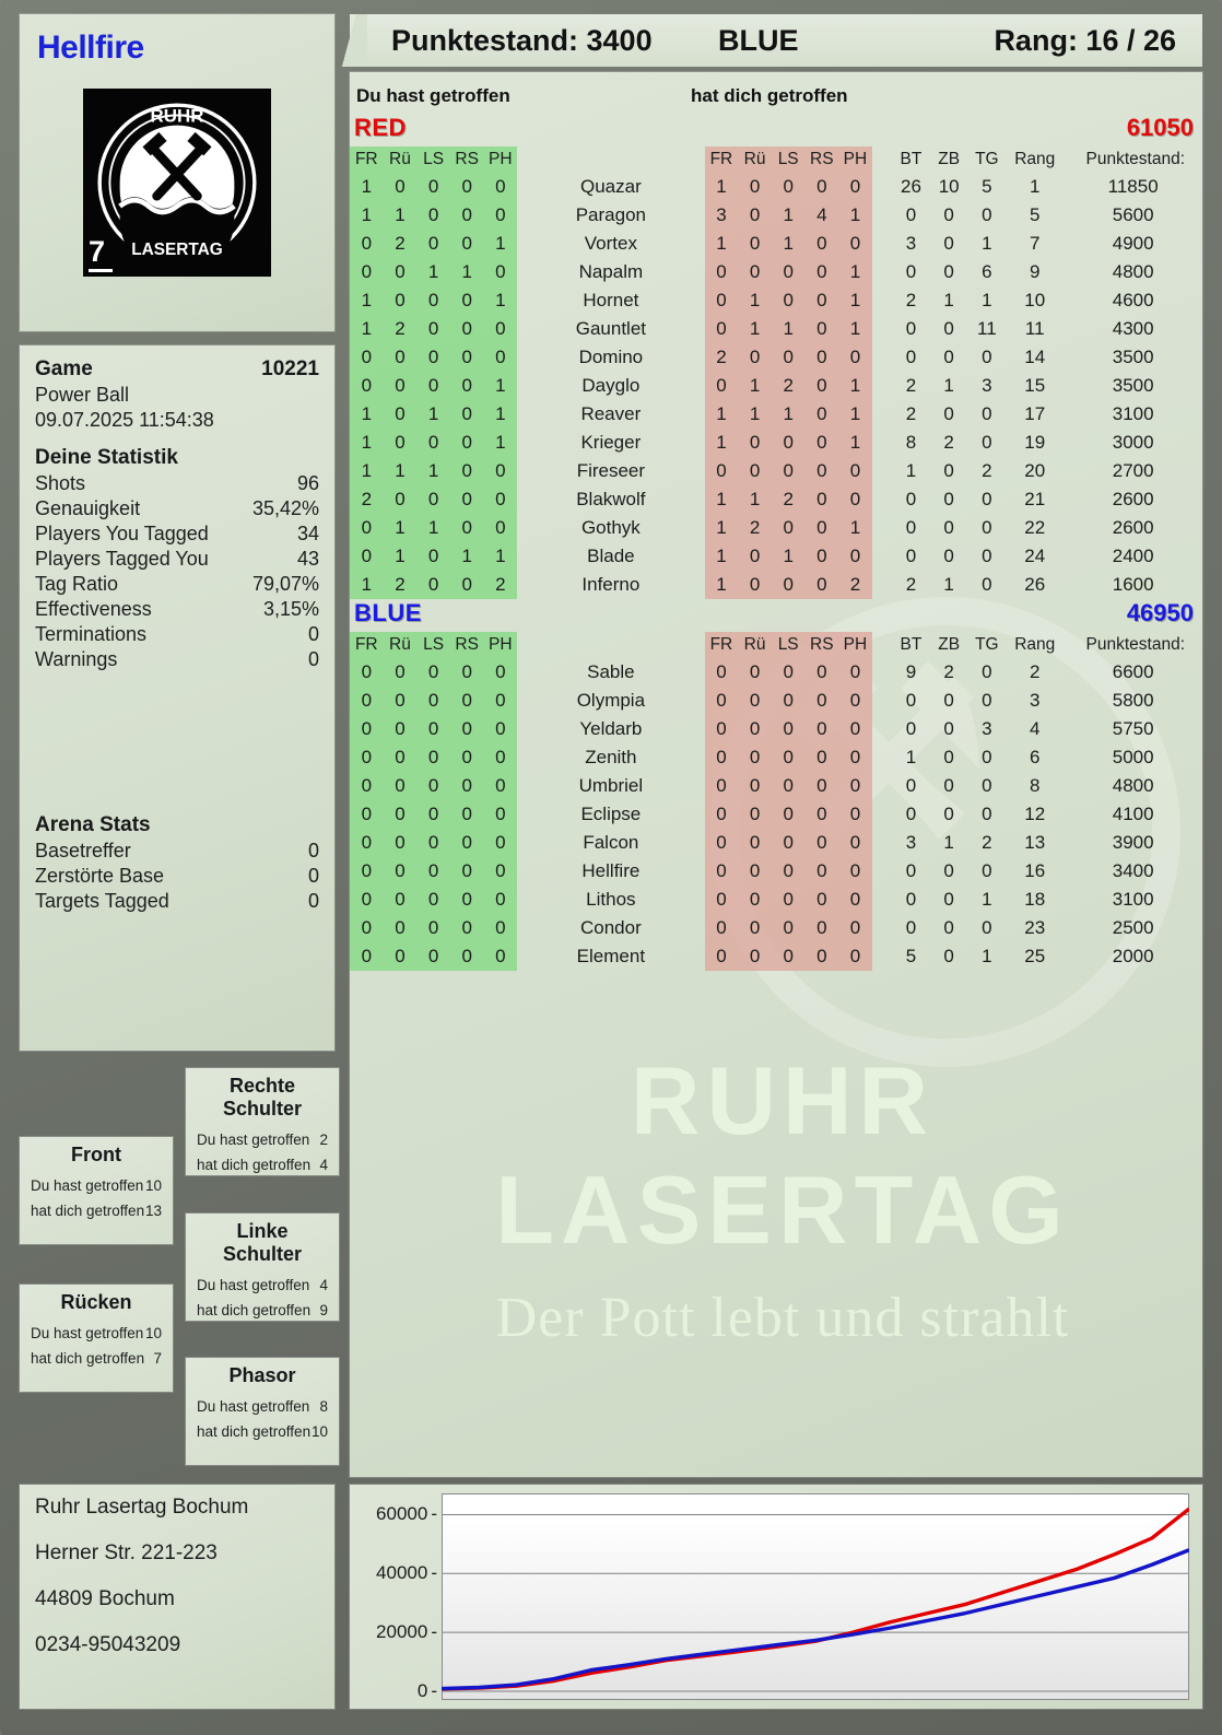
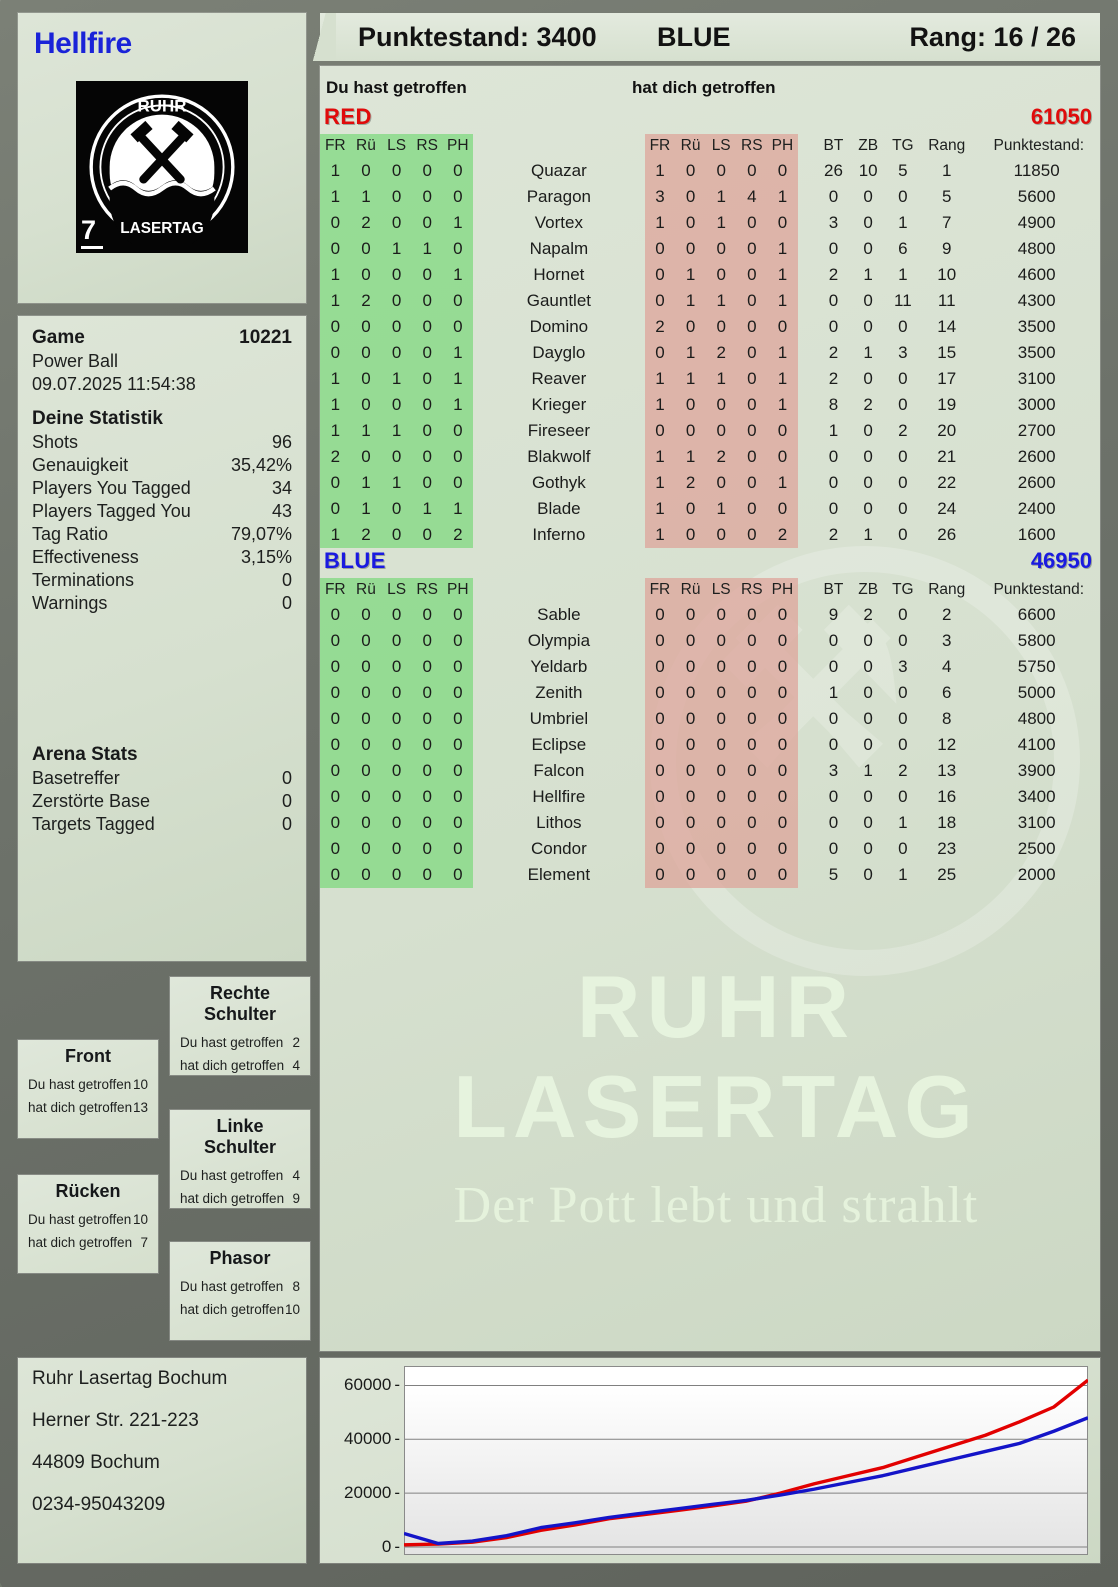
BLUE/0: 1000 -> 5000
